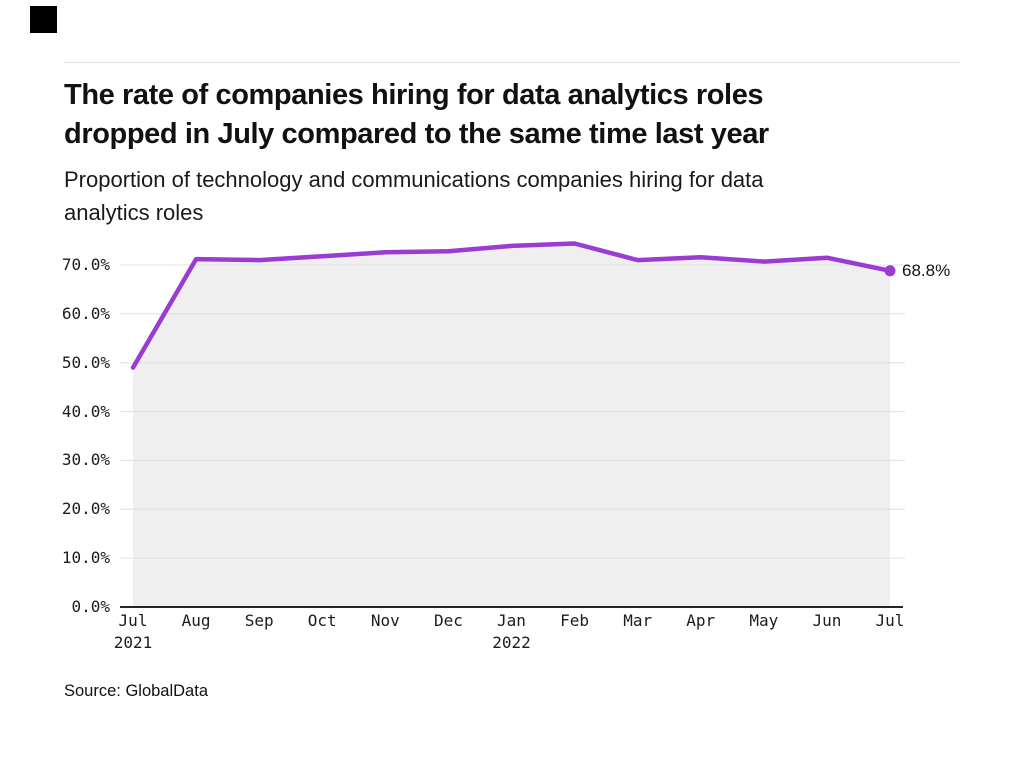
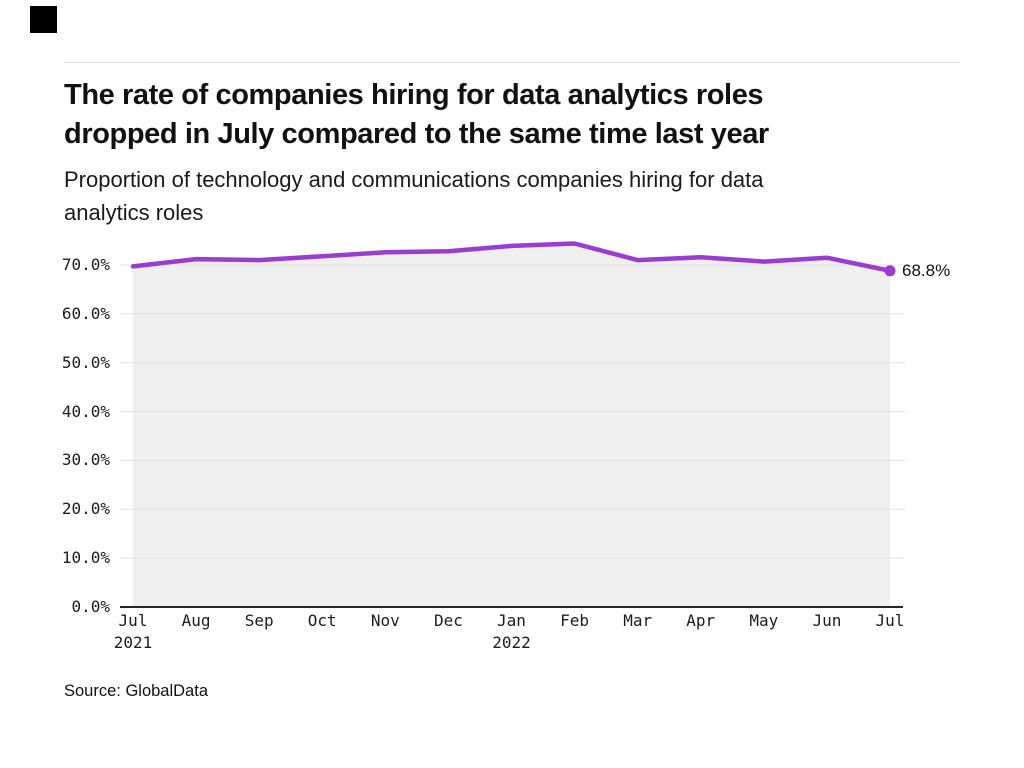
Jul 2021: 49% -> 70%
